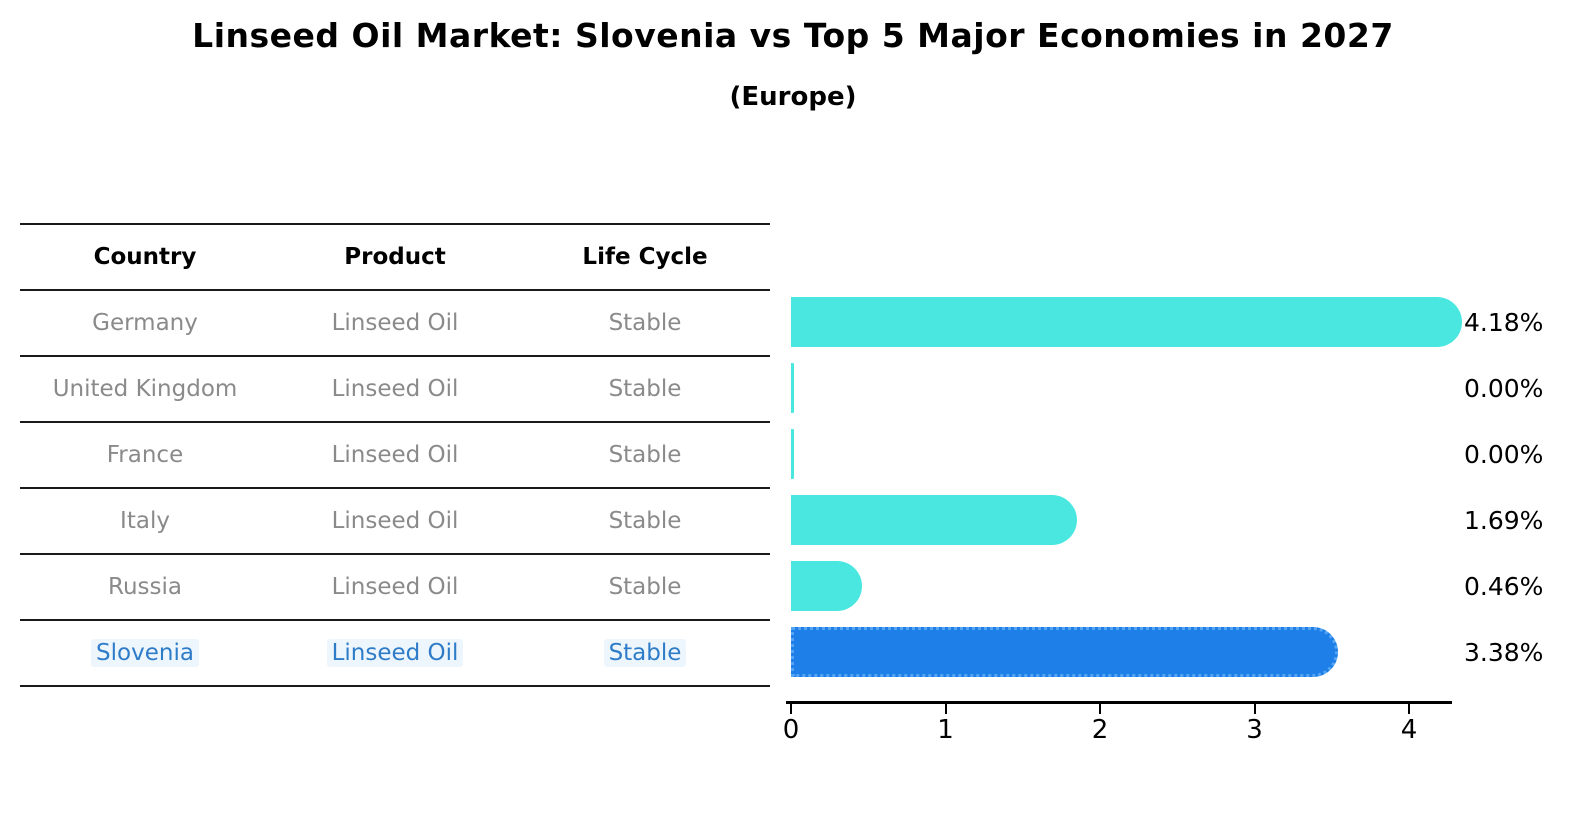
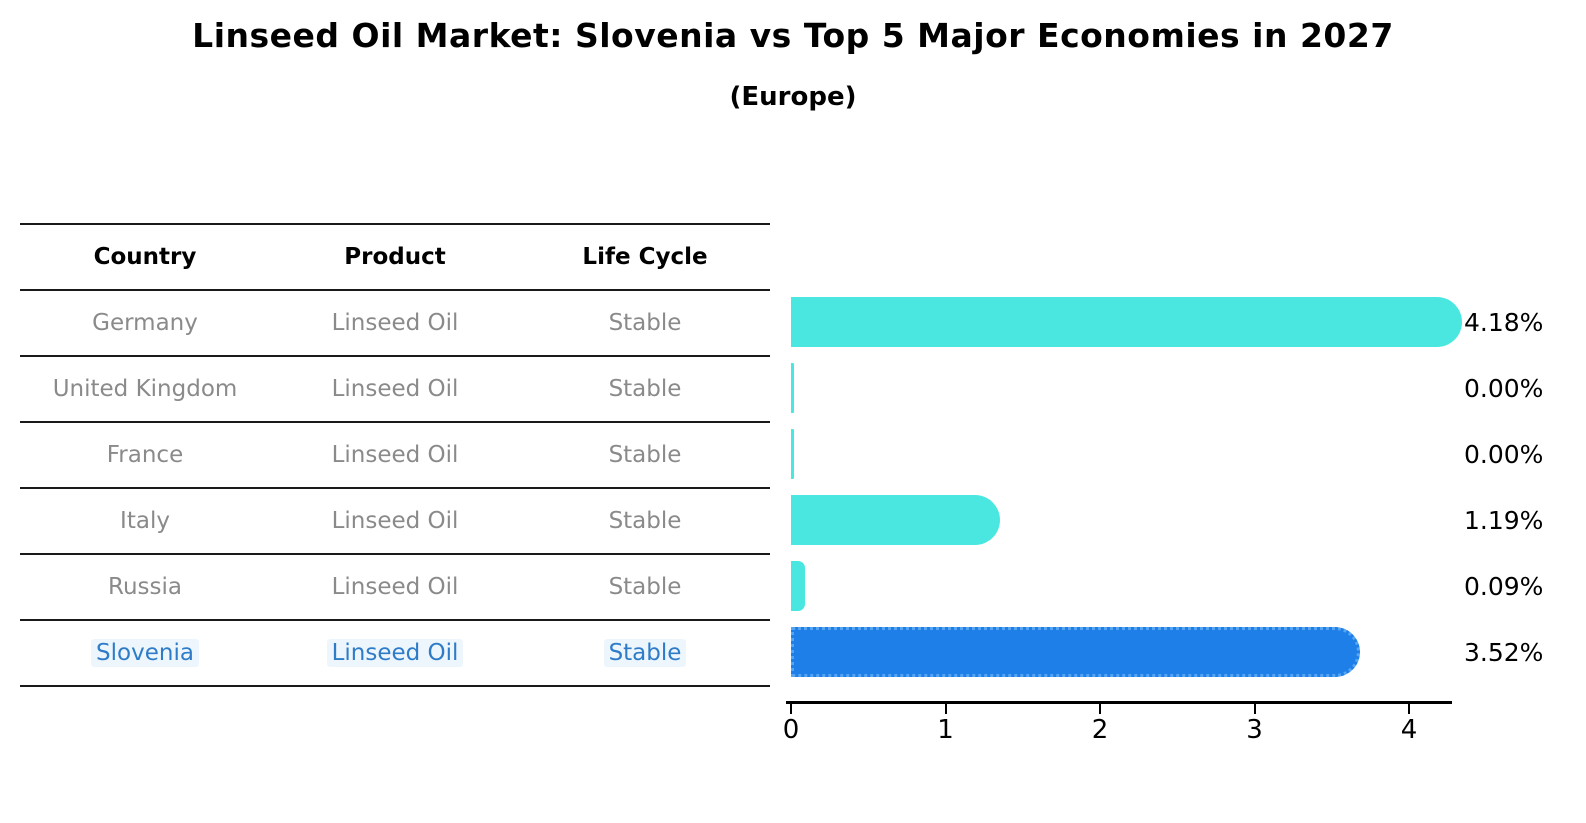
Italy: 1.69% -> 1.19%
Russia: 0.46% -> 0.09%
Slovenia: 3.38% -> 3.52%
